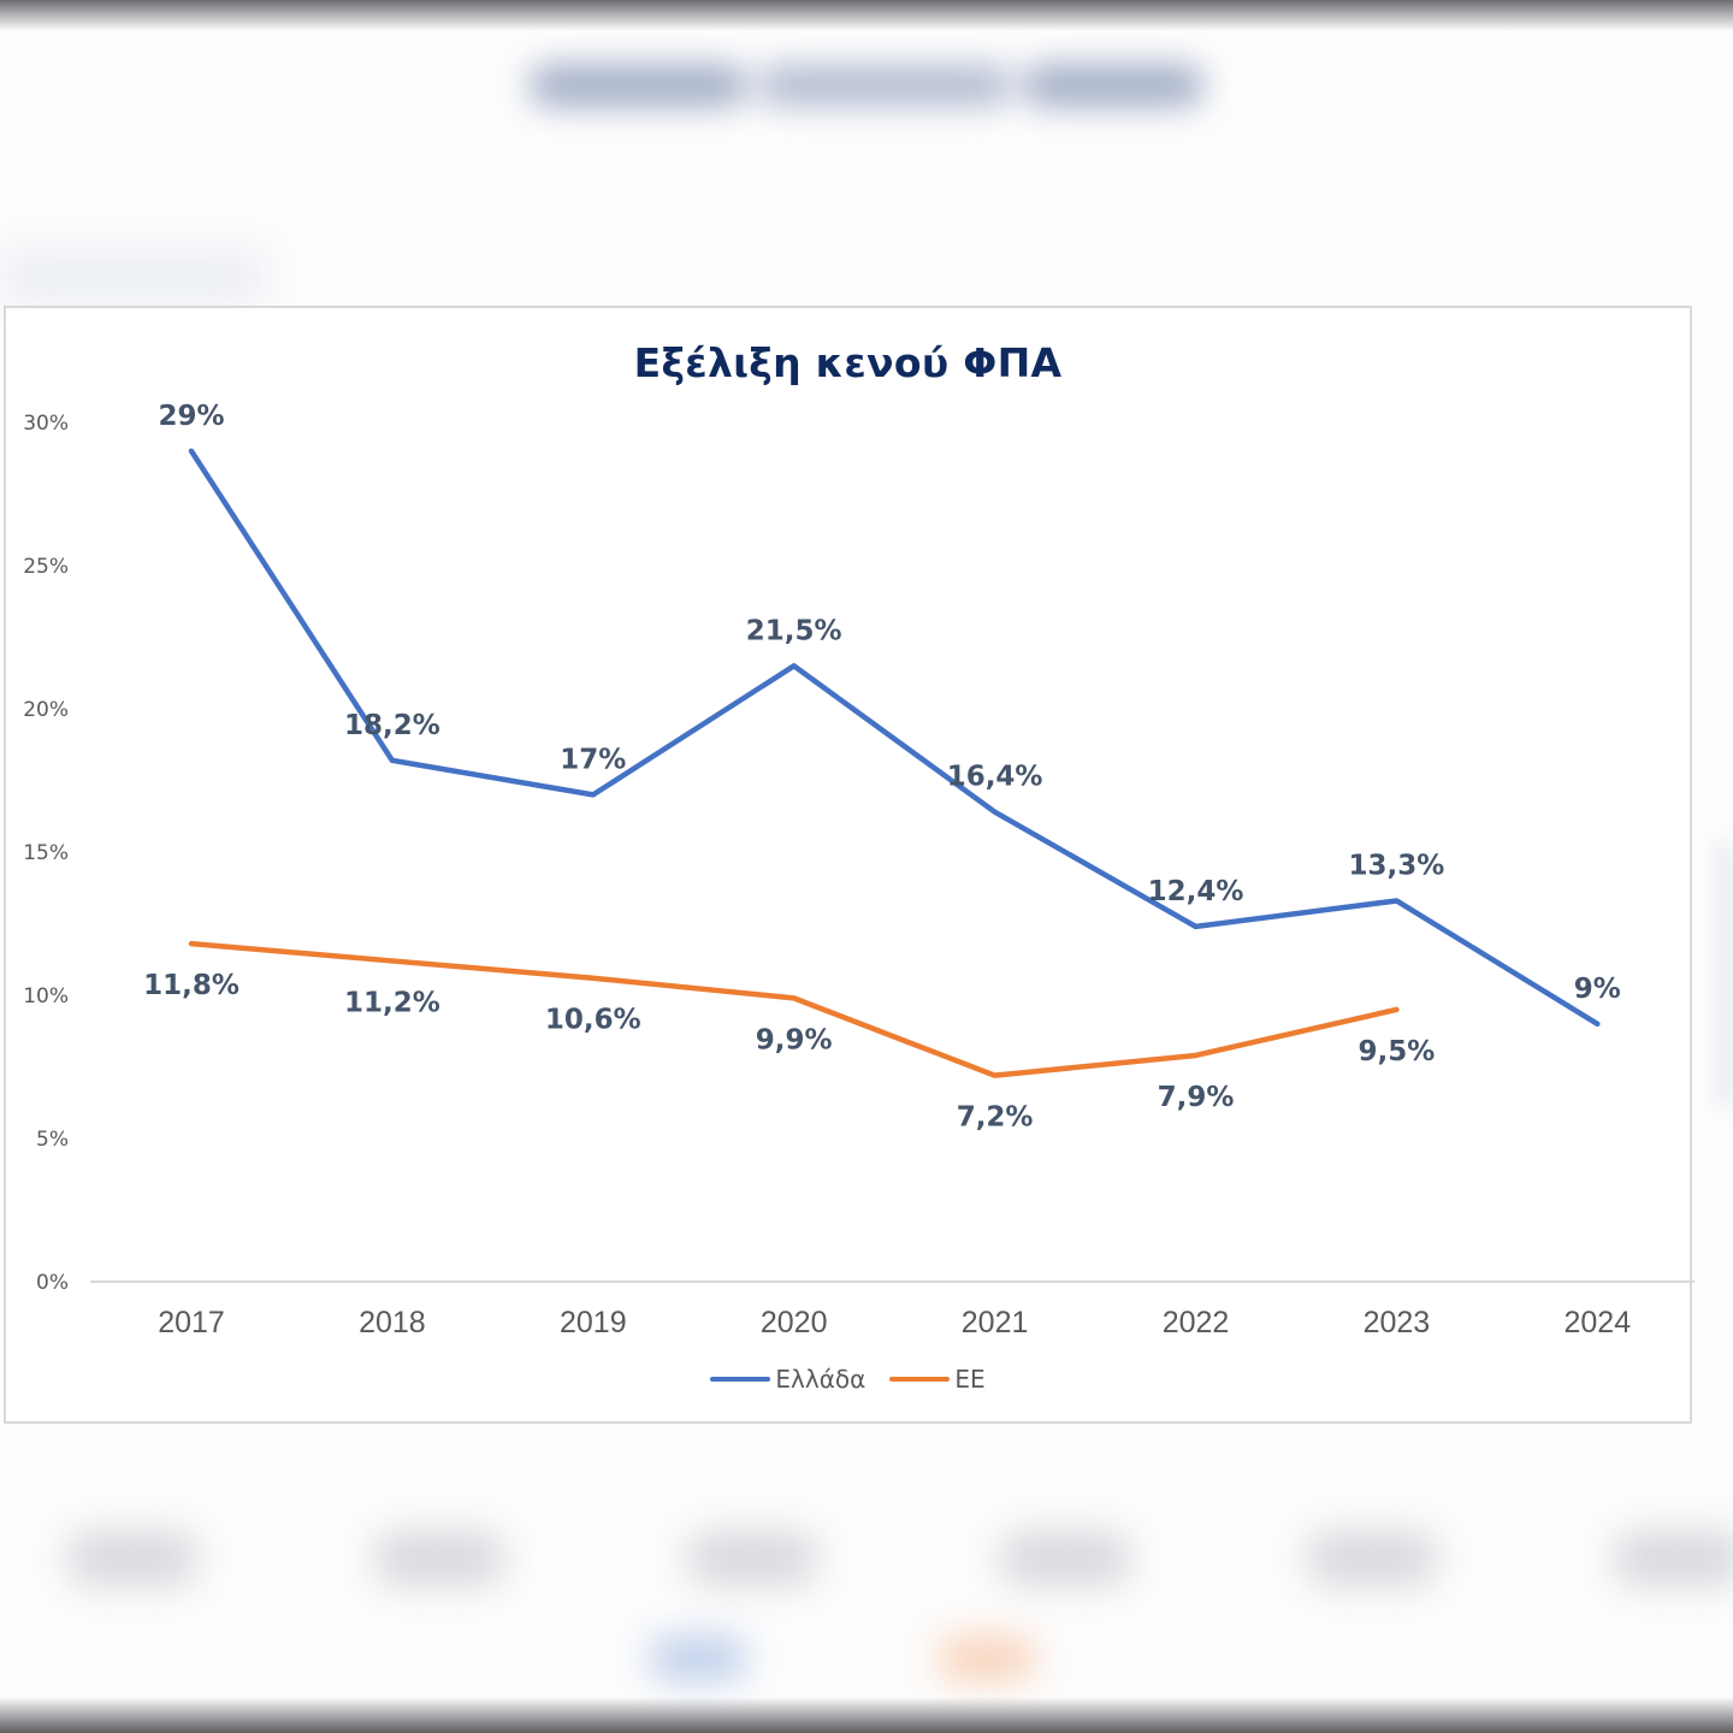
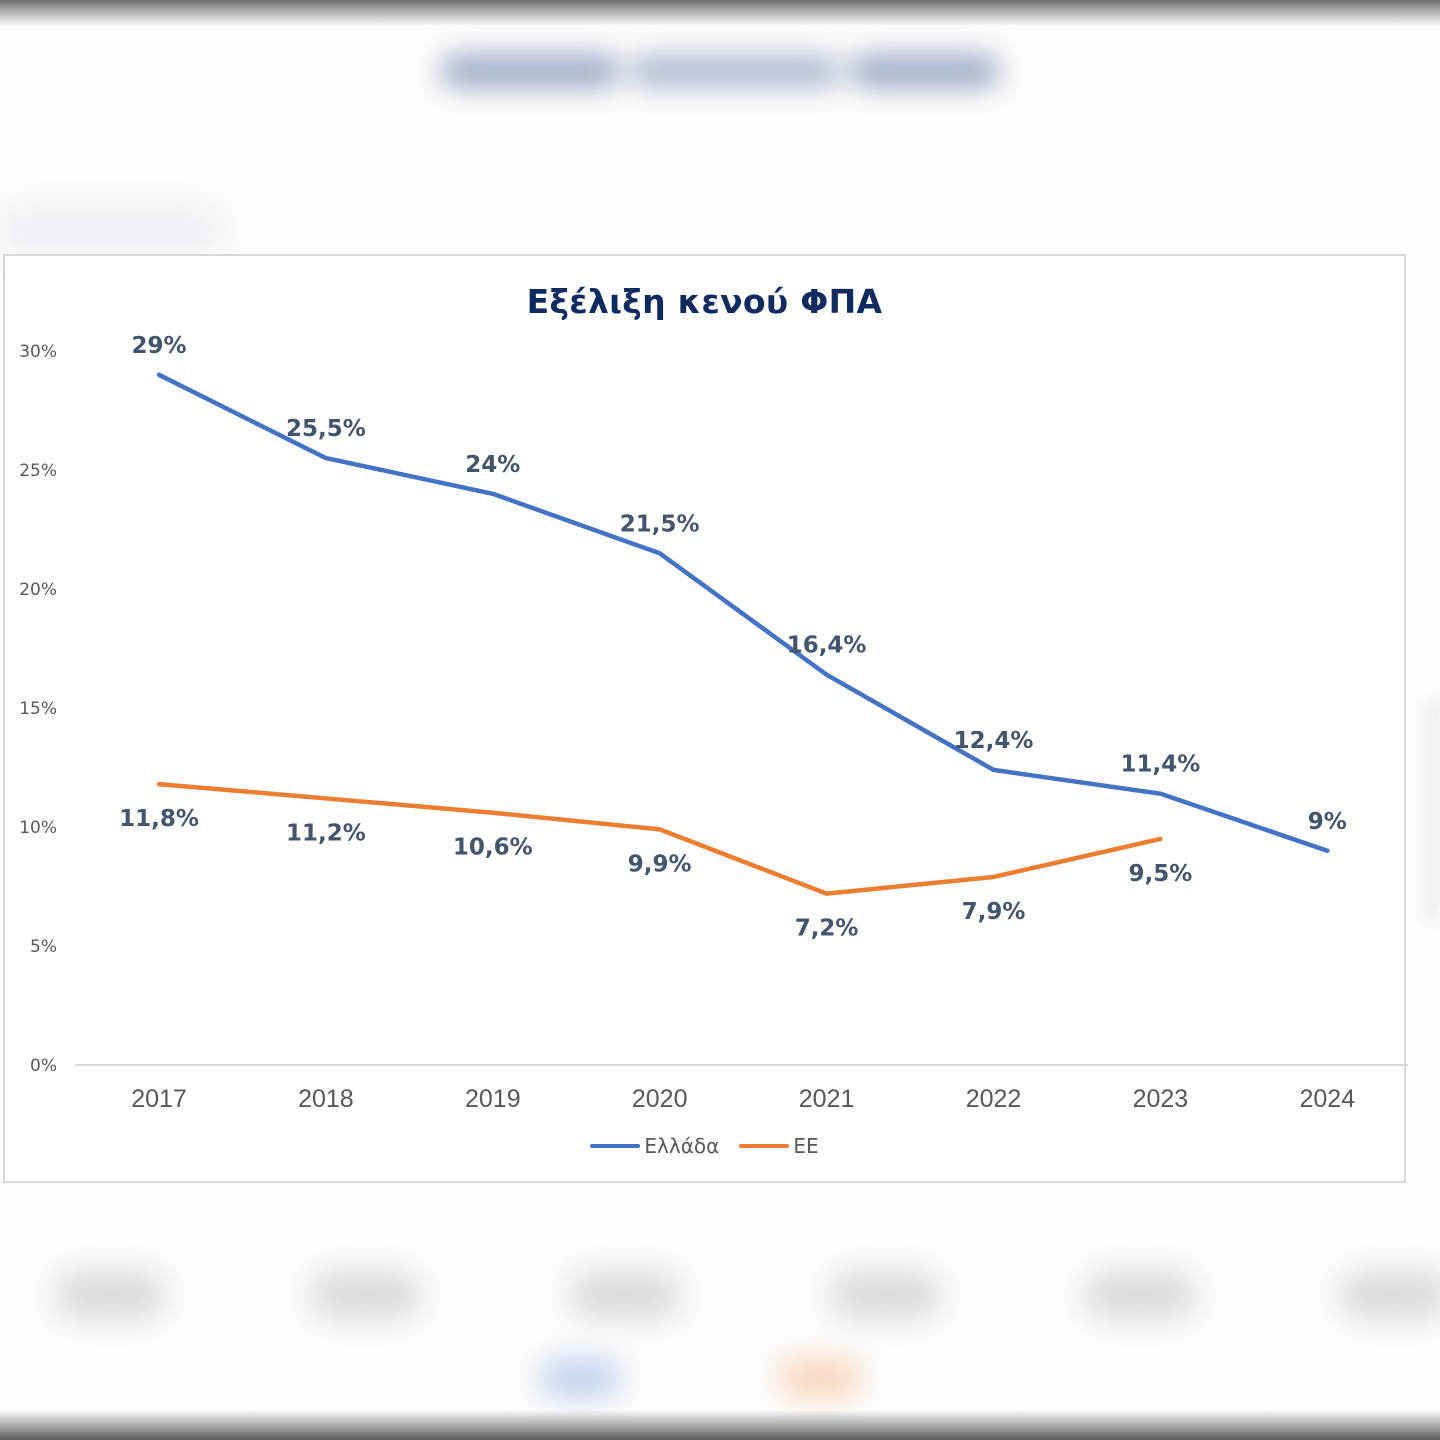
Ελλάδα/2018: 18,2% -> 25,5%
Ελλάδα/2019: 17% -> 24%
Ελλάδα/2023: 13,3% -> 11,4%
